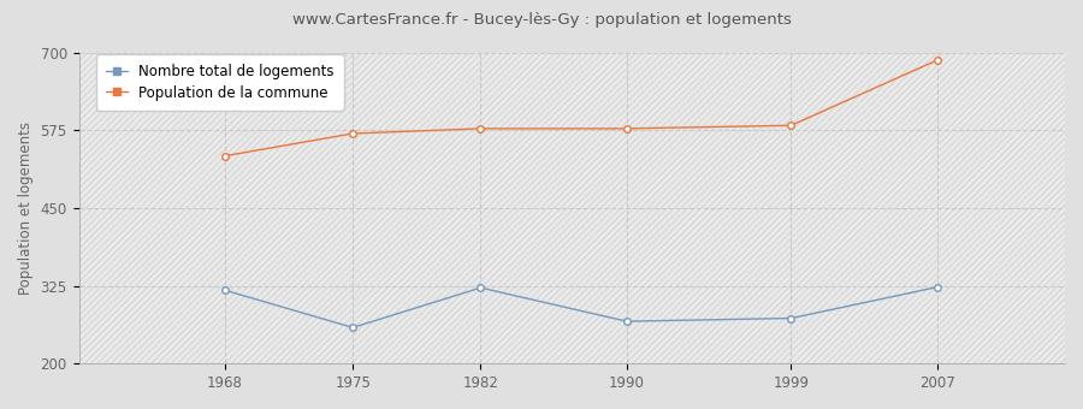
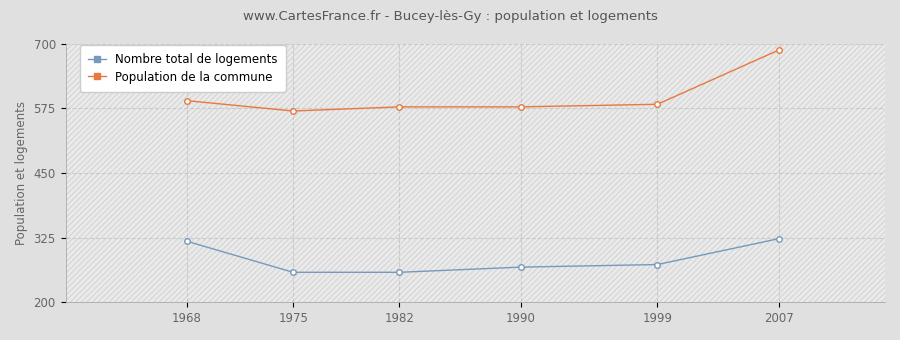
Population de la commune/1968: 534 -> 590
Nombre total de logements/1982: 322 -> 258
